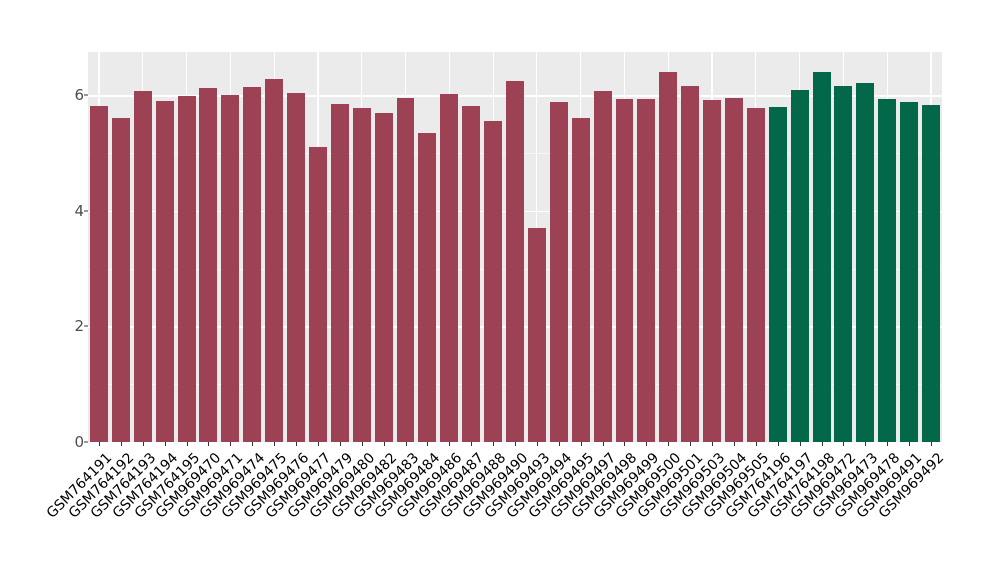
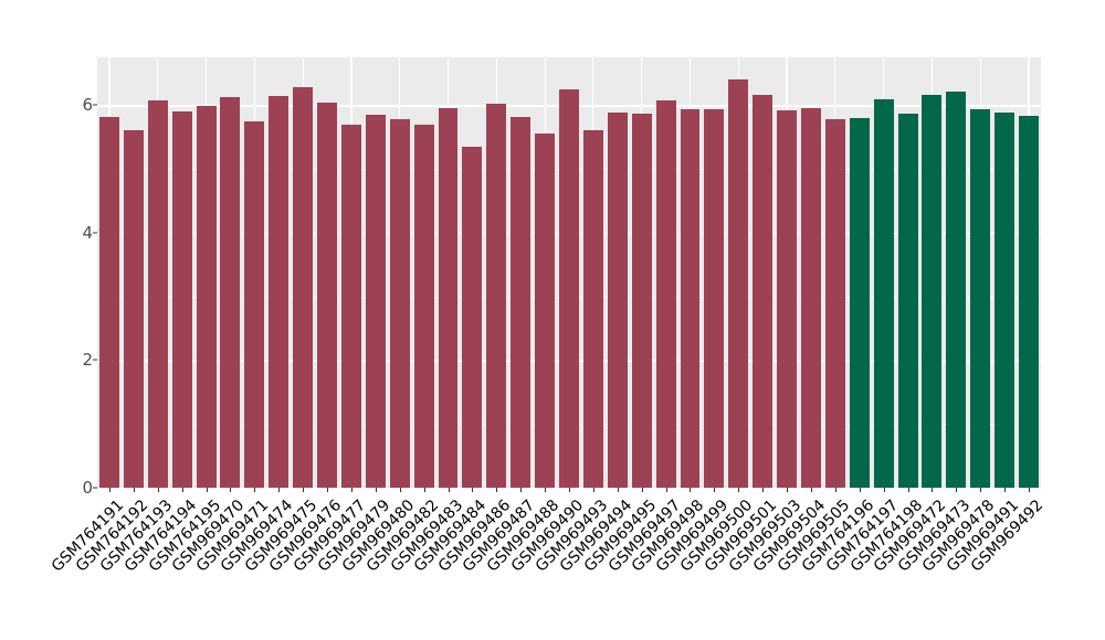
GSM969471: 6.0 -> 5.8
GSM969477: 5.1 -> 5.7
GSM969493: 3.7 -> 5.6
GSM969495: 5.6 -> 5.9
GSM764198: 6.4 -> 5.9
